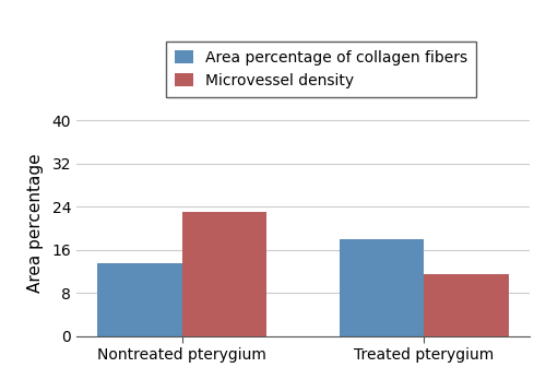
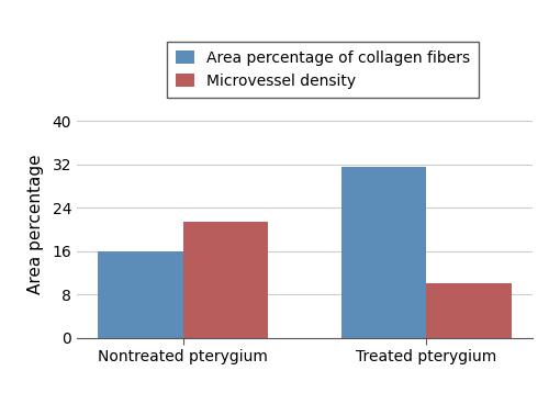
Area percentage of collagen fibers/Nontreated pterygium: 13.5 -> 16.0
Microvessel density/Nontreated pterygium: 23.0 -> 21.5
Area percentage of collagen fibers/Treated pterygium: 18.0 -> 31.5
Microvessel density/Treated pterygium: 11.5 -> 10.0
